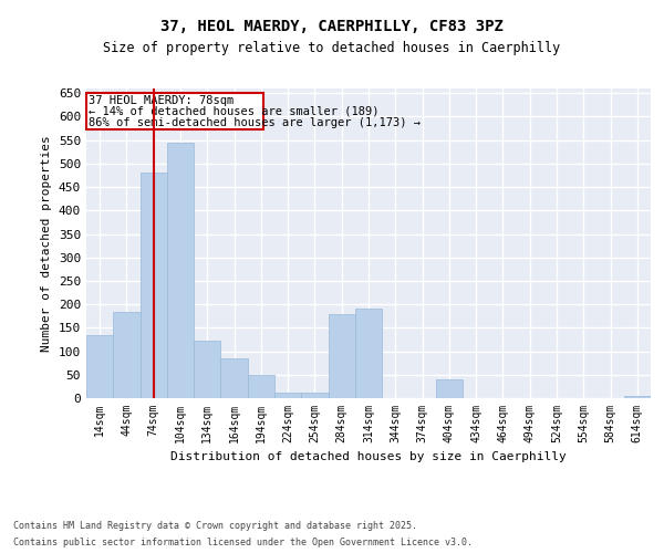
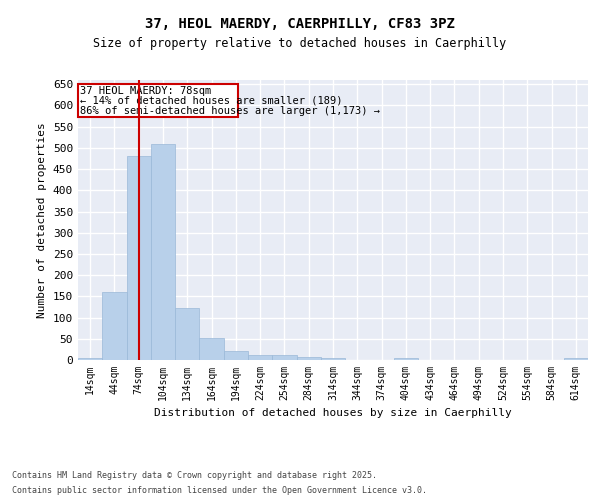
14sqm: 135 -> 5
44sqm: 185 -> 160
104sqm: 545 -> 510
164sqm: 85 -> 52
194sqm: 50 -> 22
284sqm: 180 -> 8
314sqm: 190 -> 5
404sqm: 40 -> 5
